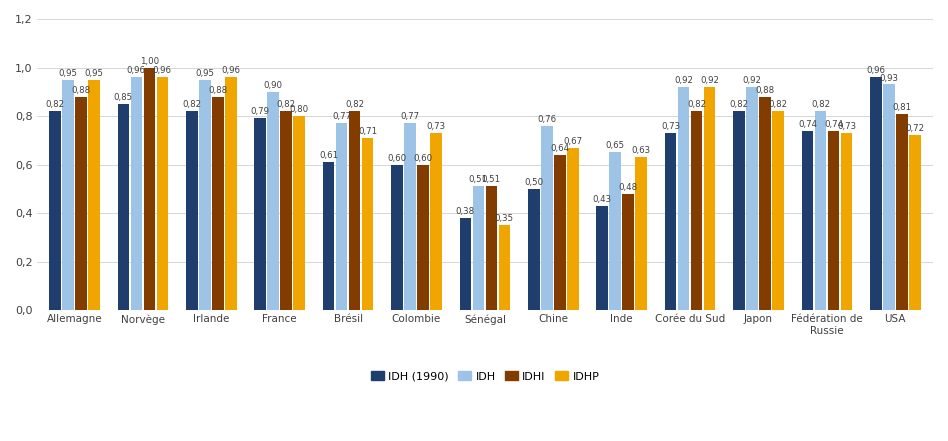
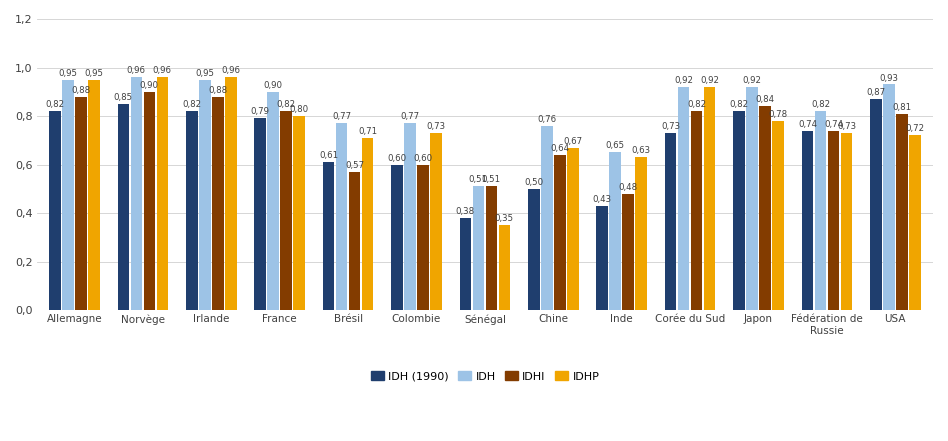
IDHI/Norvège: 1,00 -> 0,90
IDHI/Brésil: 0,82 -> 0,57
IDHI/Japon: 0,88 -> 0,84
IDHP/Japon: 0,82 -> 0,78
IDH (1990)/USA: 0,96 -> 0,87
